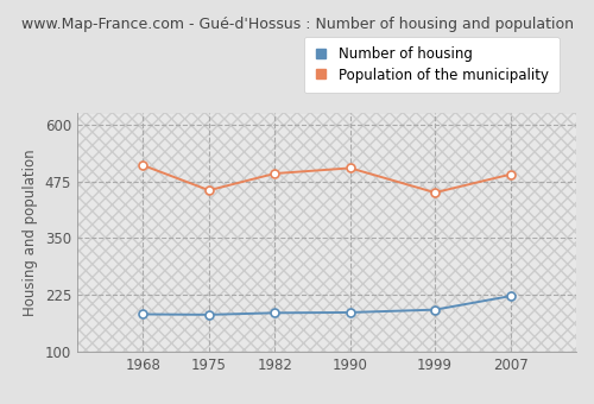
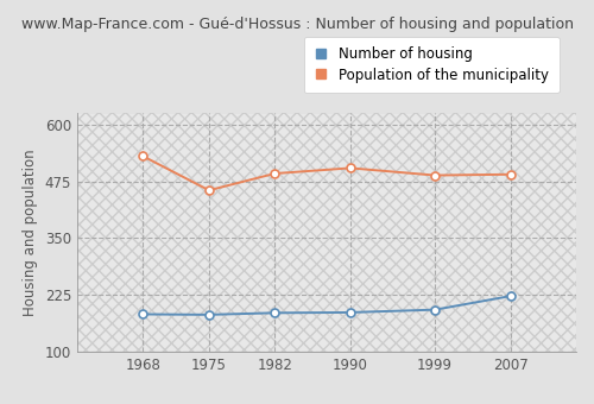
Population of the municipality/1968: 510 -> 530
Population of the municipality/1999: 450 -> 488
